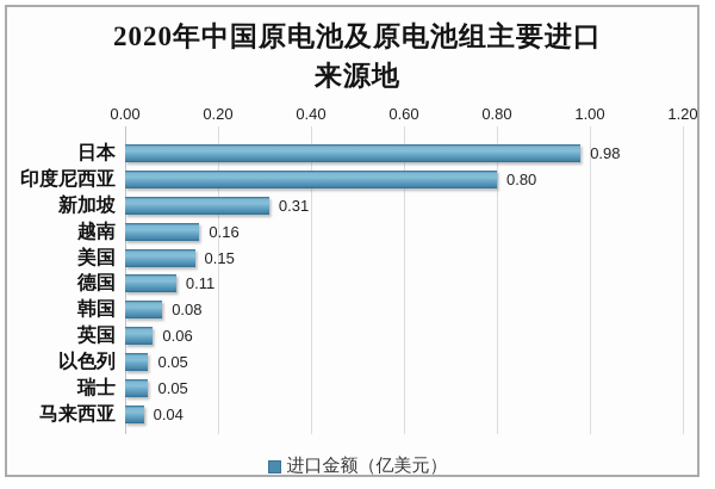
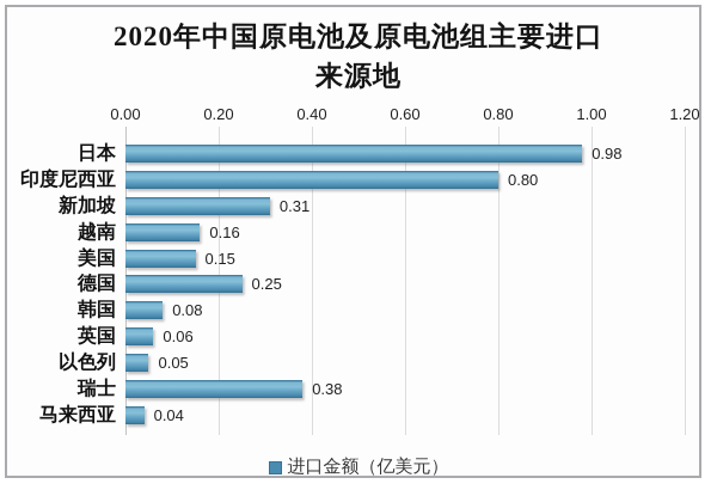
德国: 0.11 -> 0.25
瑞士: 0.05 -> 0.38
